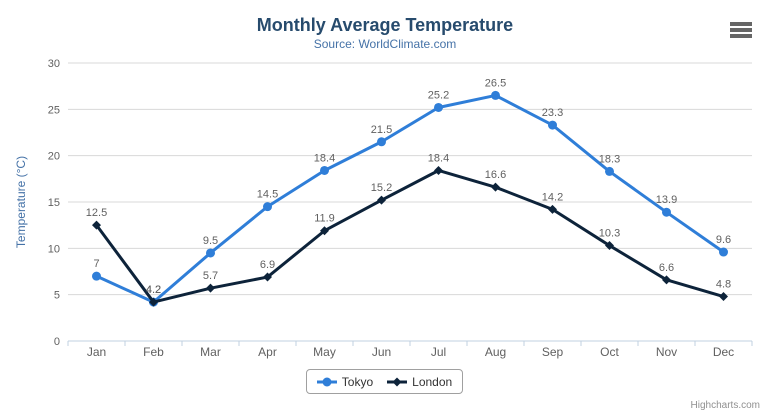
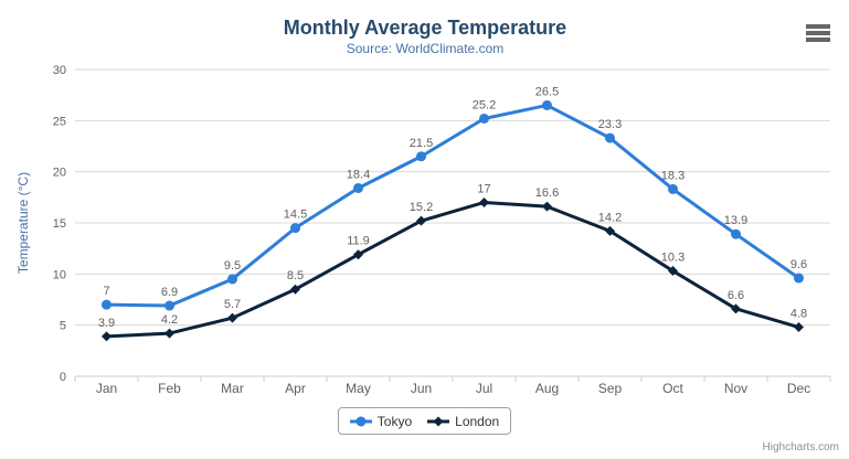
London/Jan: 12.5 -> 3.9
Tokyo/Feb: 4.2 -> 6.9
London/Apr: 6.9 -> 8.5
London/Jul: 18.4 -> 17
